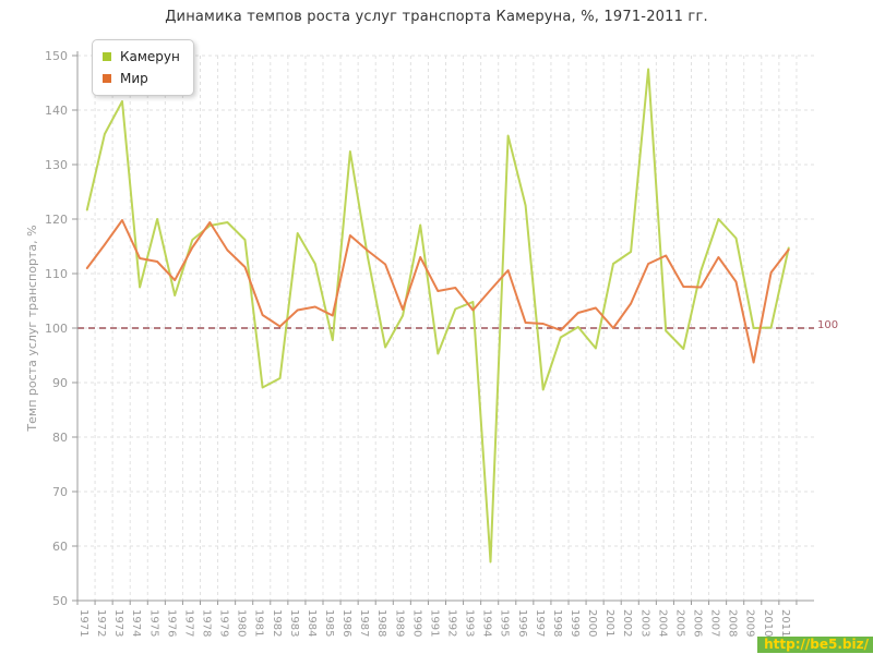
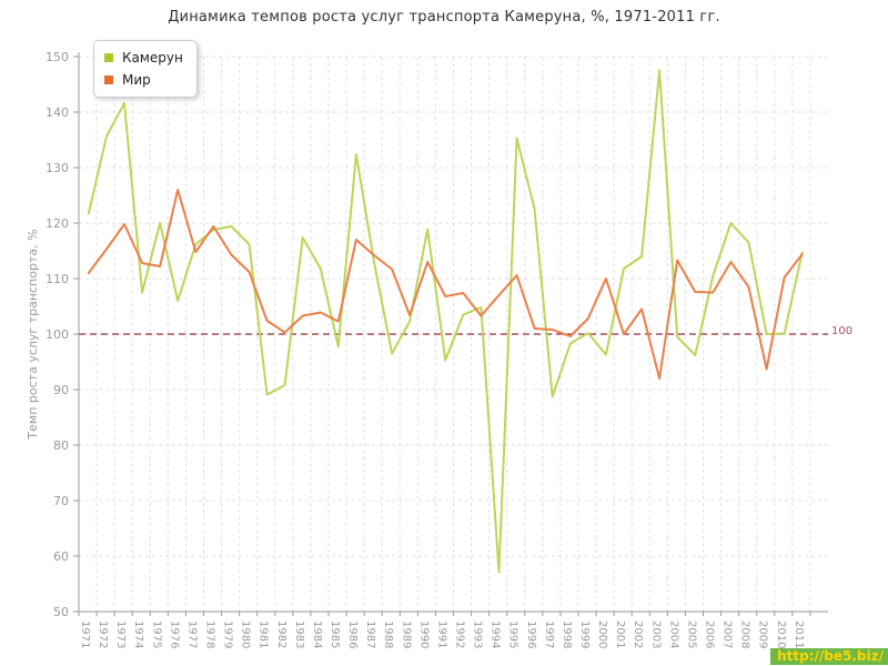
Мир/1976: 109 -> 126
Мир/2000: 104 -> 110
Мир/2003: 112 -> 92
